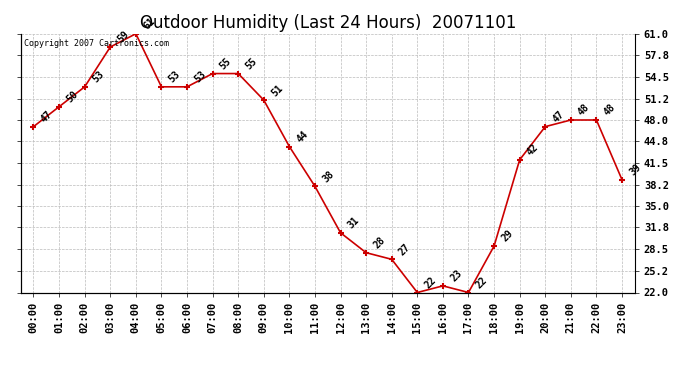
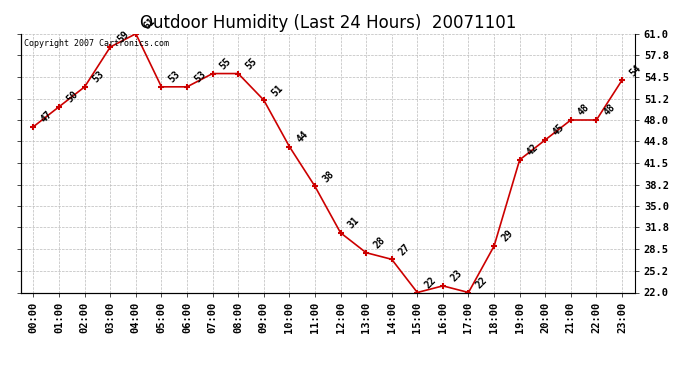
20:00: 47 -> 45
23:00: 39 -> 54
